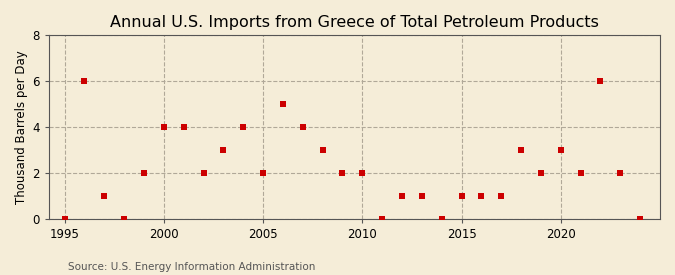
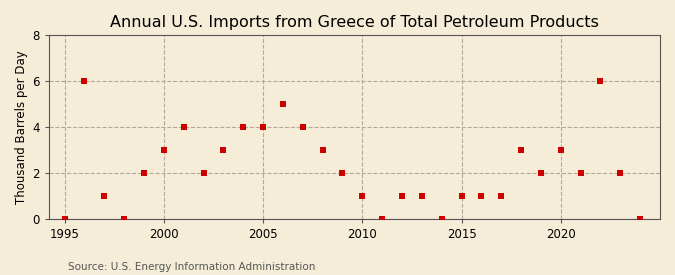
2000: 4 -> 3
2005: 2 -> 4
2010: 2 -> 1
